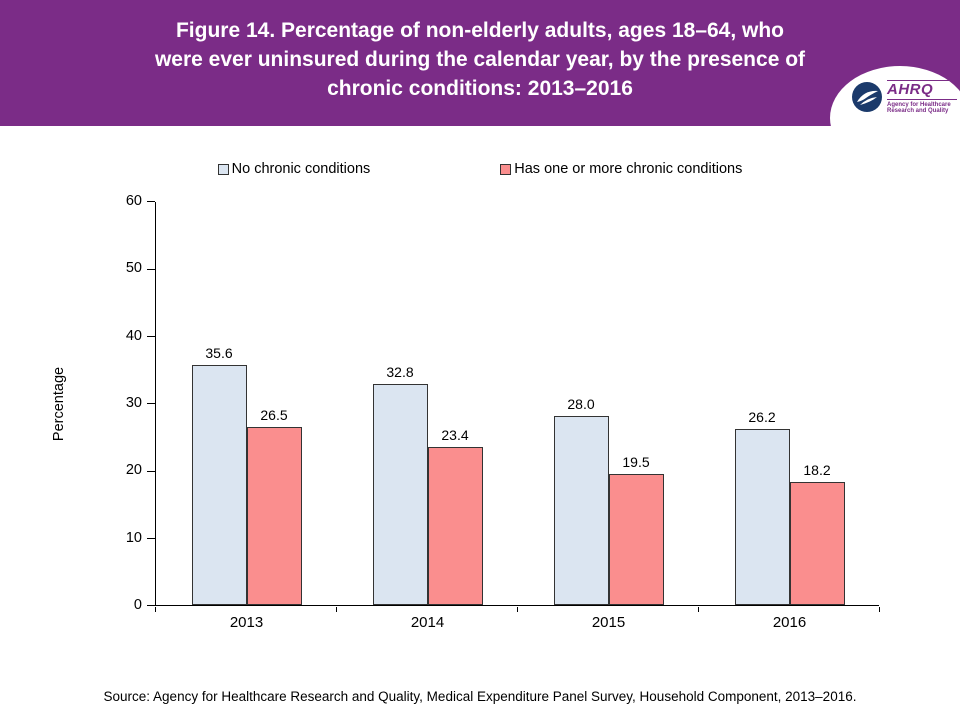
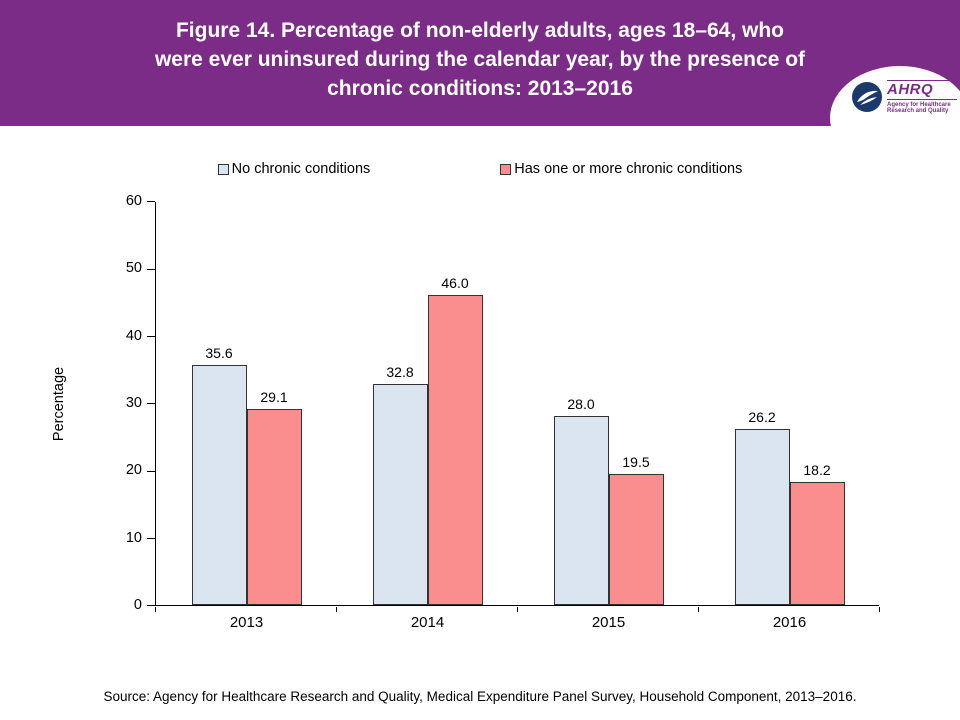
Has one or more chronic conditions/2013: 26.5 -> 29.1
Has one or more chronic conditions/2014: 23.4 -> 46.0
